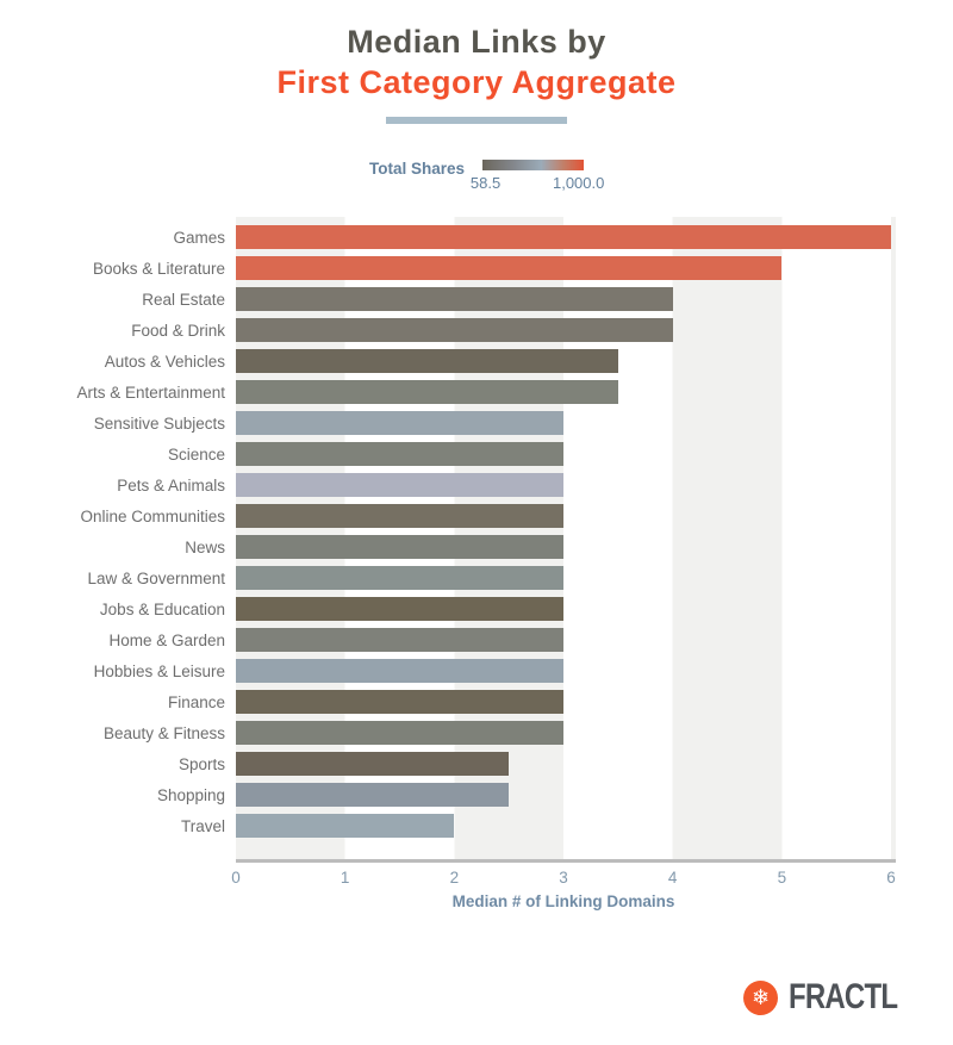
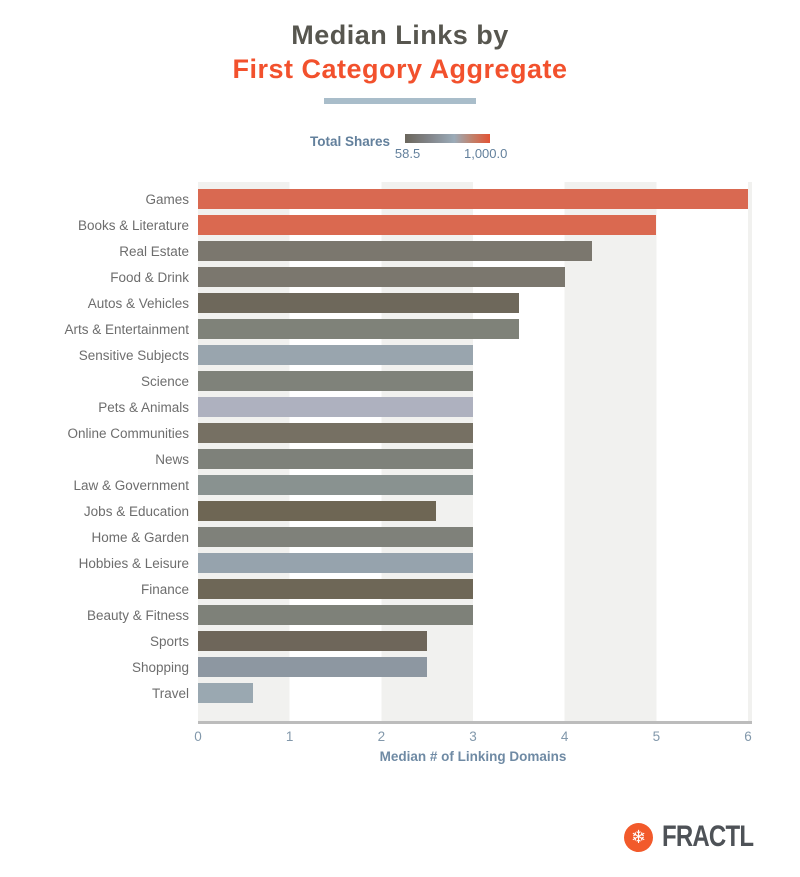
Real Estate: 4.0 -> 4.3
Jobs & Education: 3.0 -> 2.6
Travel: 2.0 -> 0.6
